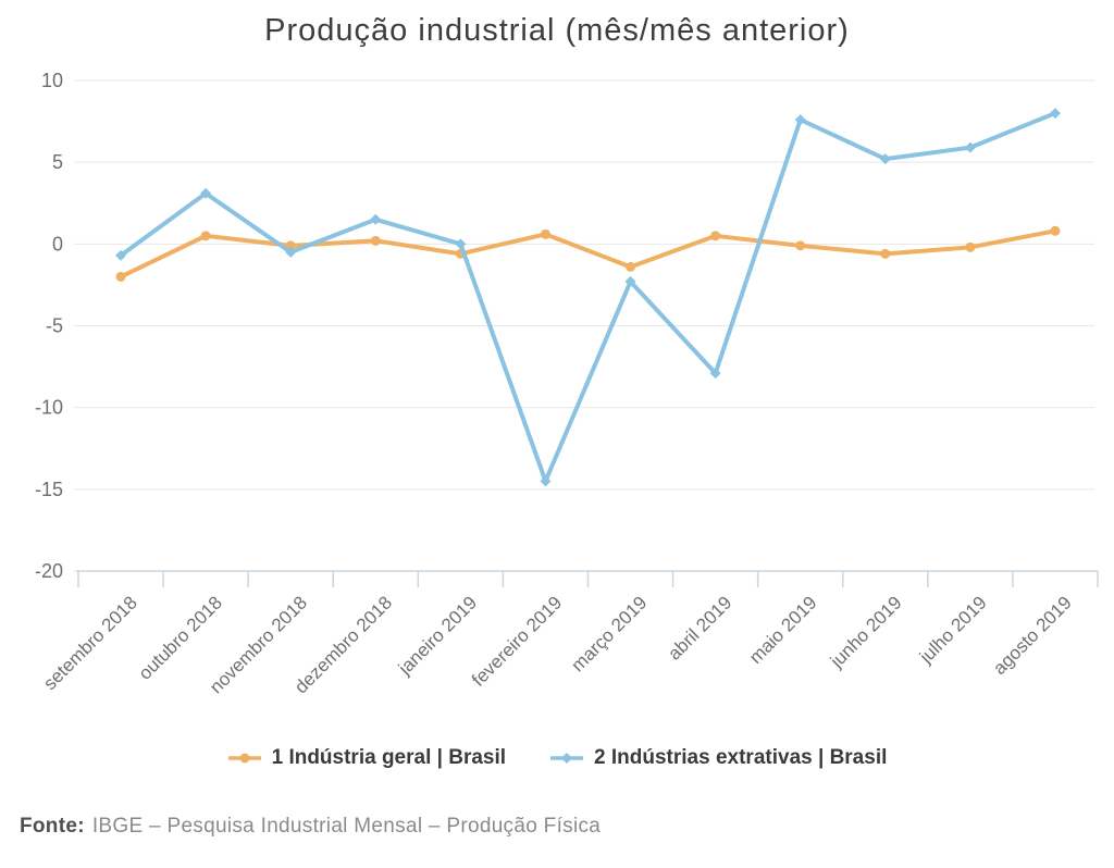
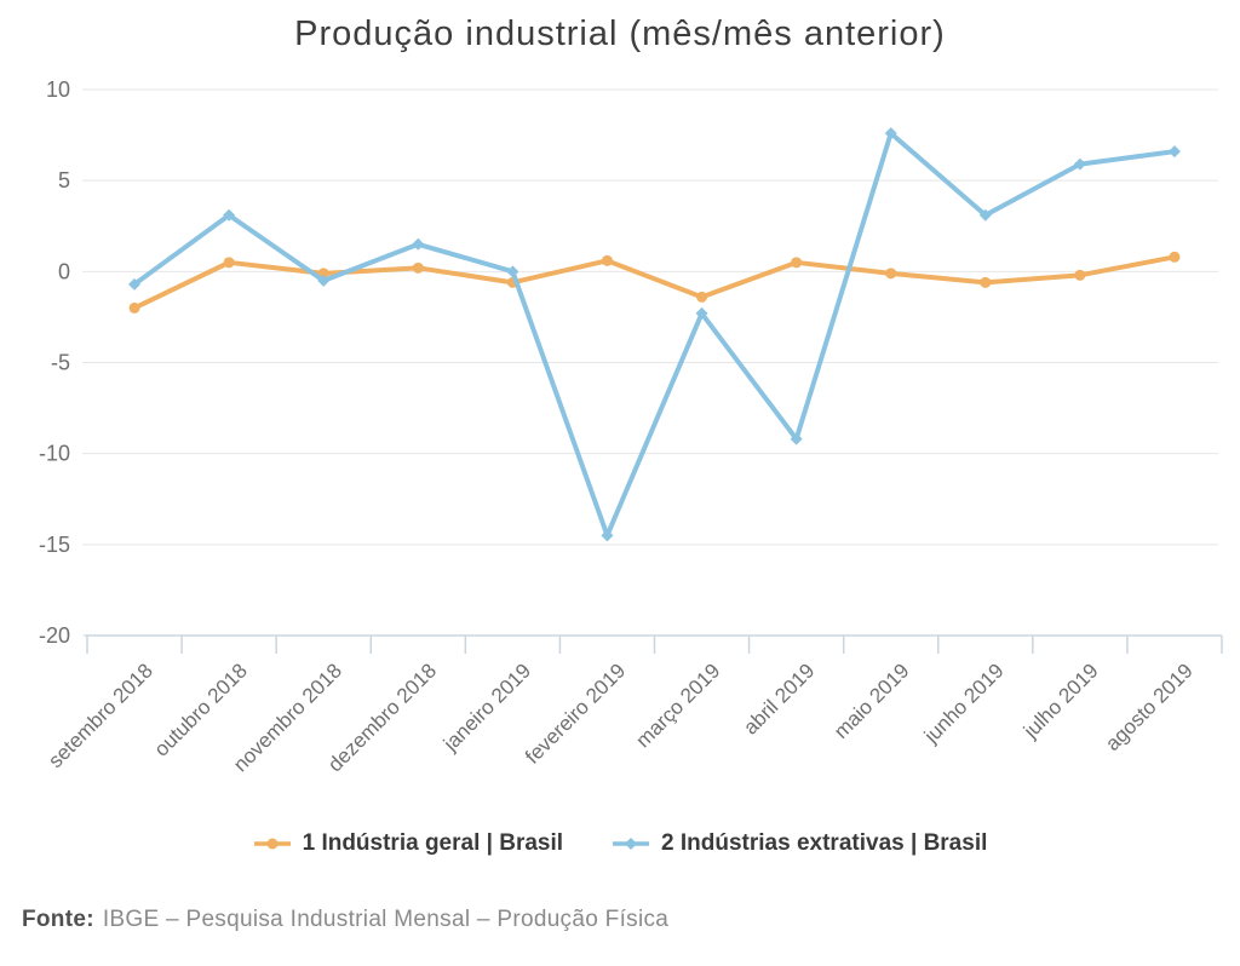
2 Indústrias extrativas | Brasil/abril 2019: -7.9 -> -9.2
2 Indústrias extrativas | Brasil/junho 2019: 5.2 -> 3.1
2 Indústrias extrativas | Brasil/agosto 2019: 8.0 -> 6.6
